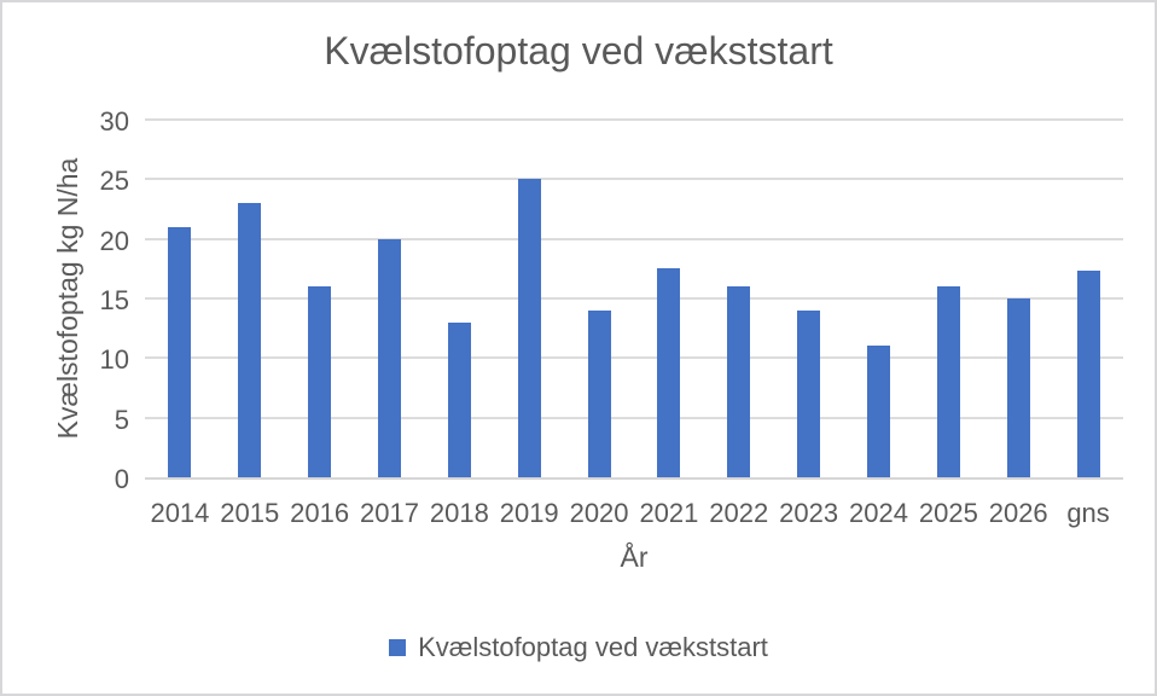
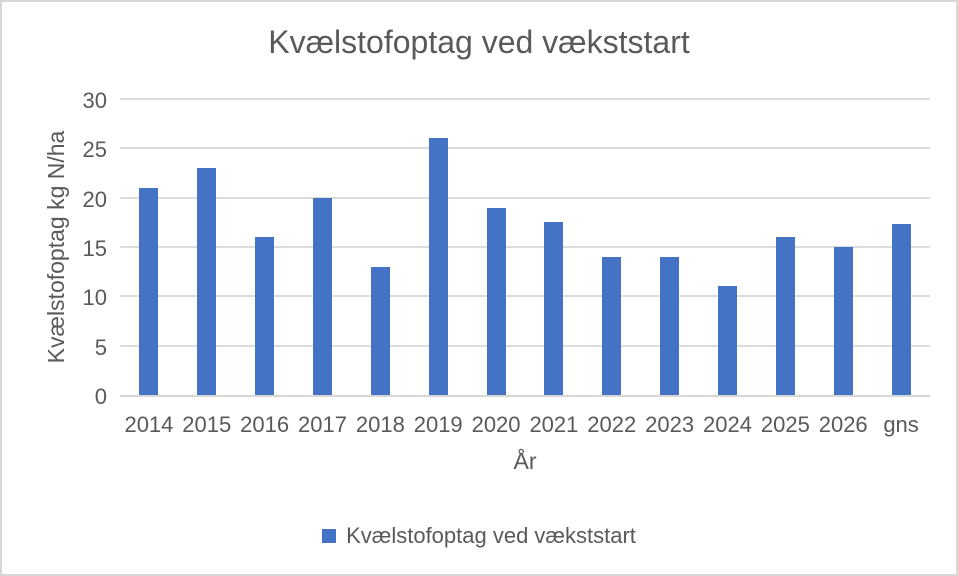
2019: 25 -> 26
2020: 14 -> 19
2022: 16 -> 14
